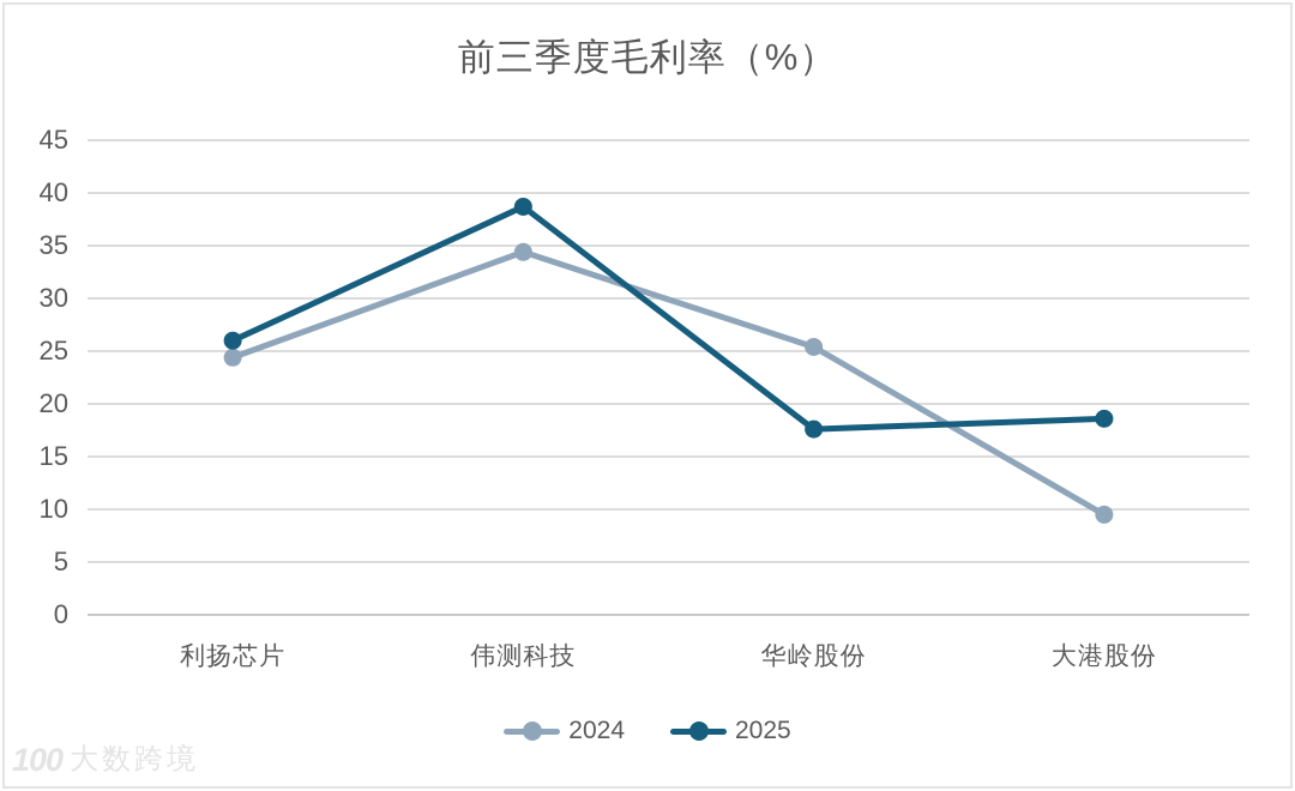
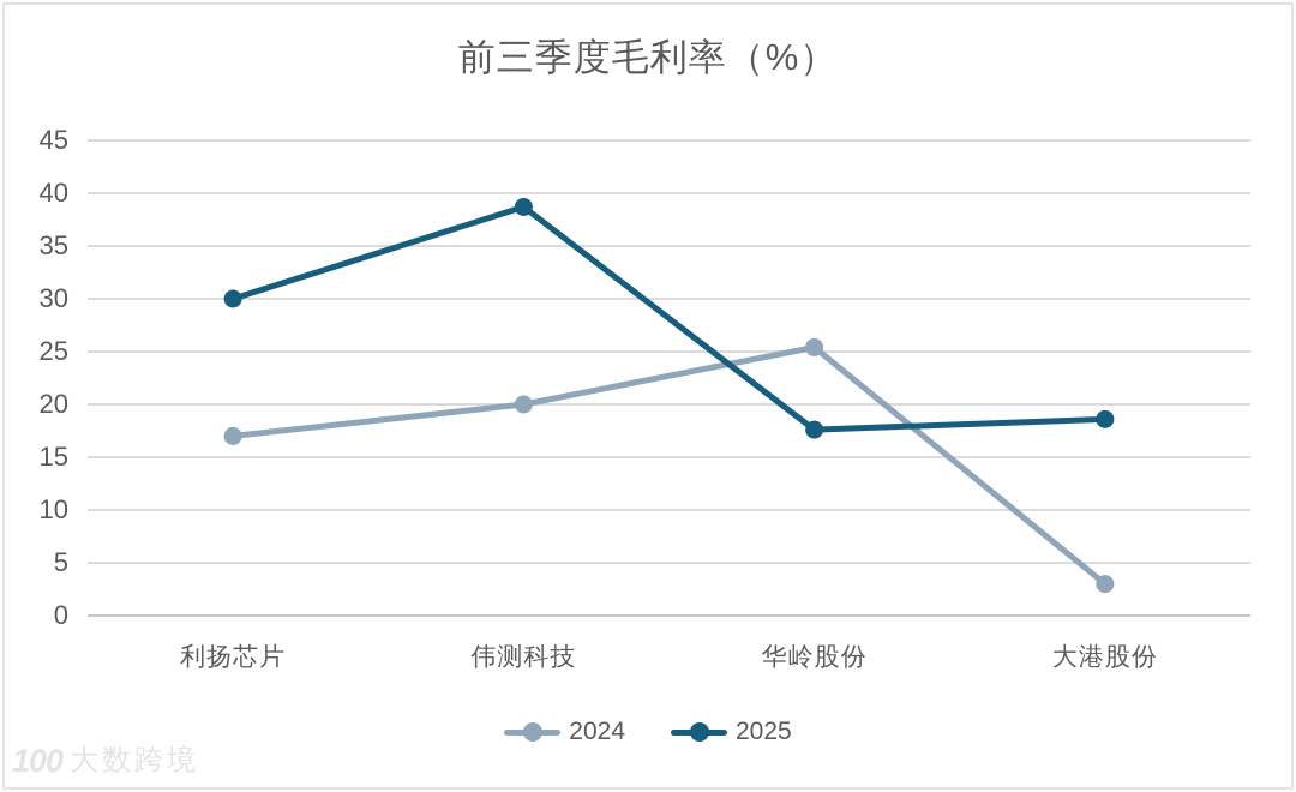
2024/利扬芯片: 24 -> 17
2025/利扬芯片: 26 -> 30
2024/伟测科技: 34 -> 20
2024/大港股份: 10 -> 3
